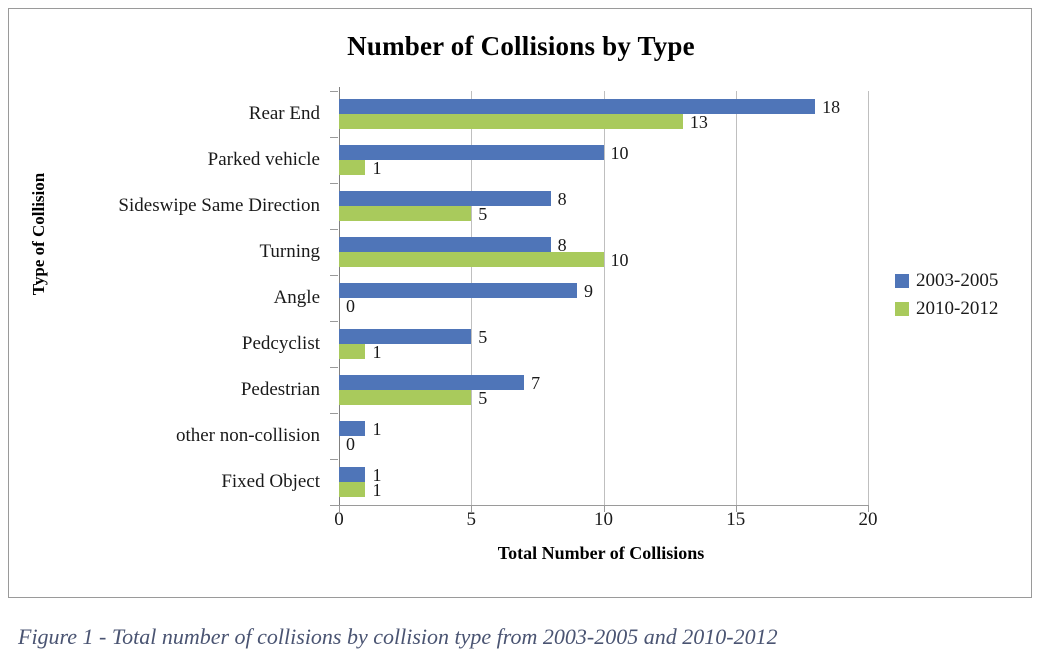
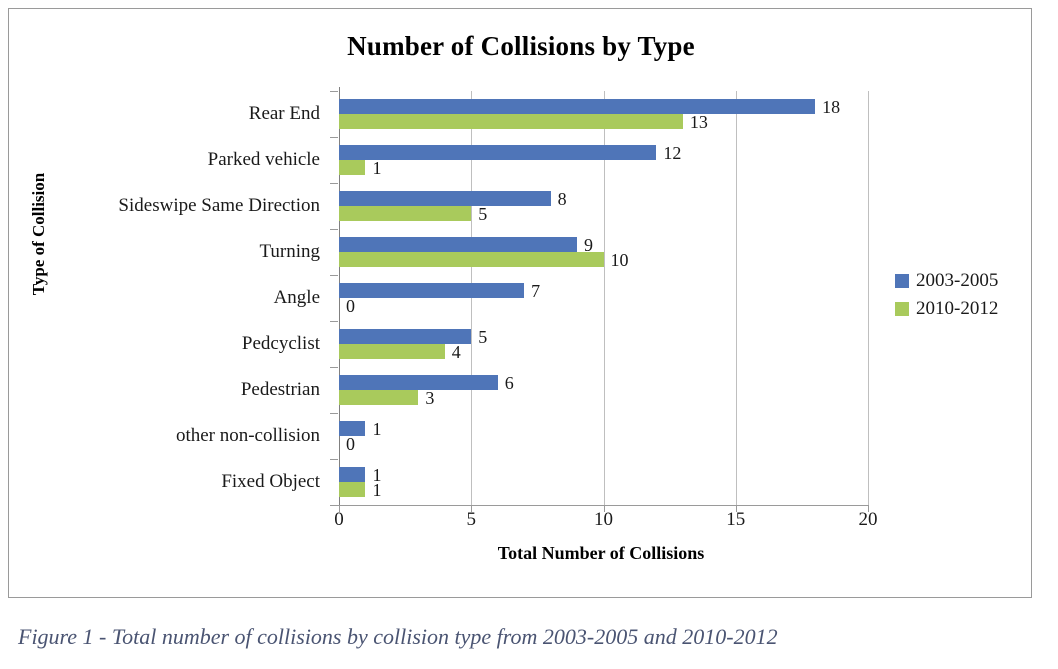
2003-2005/Parked vehicle: 10 -> 12
2003-2005/Turning: 8 -> 9
2003-2005/Angle: 9 -> 7
2010-2012/Pedcyclist: 1 -> 4
2003-2005/Pedestrian: 7 -> 6
2010-2012/Pedestrian: 5 -> 3
